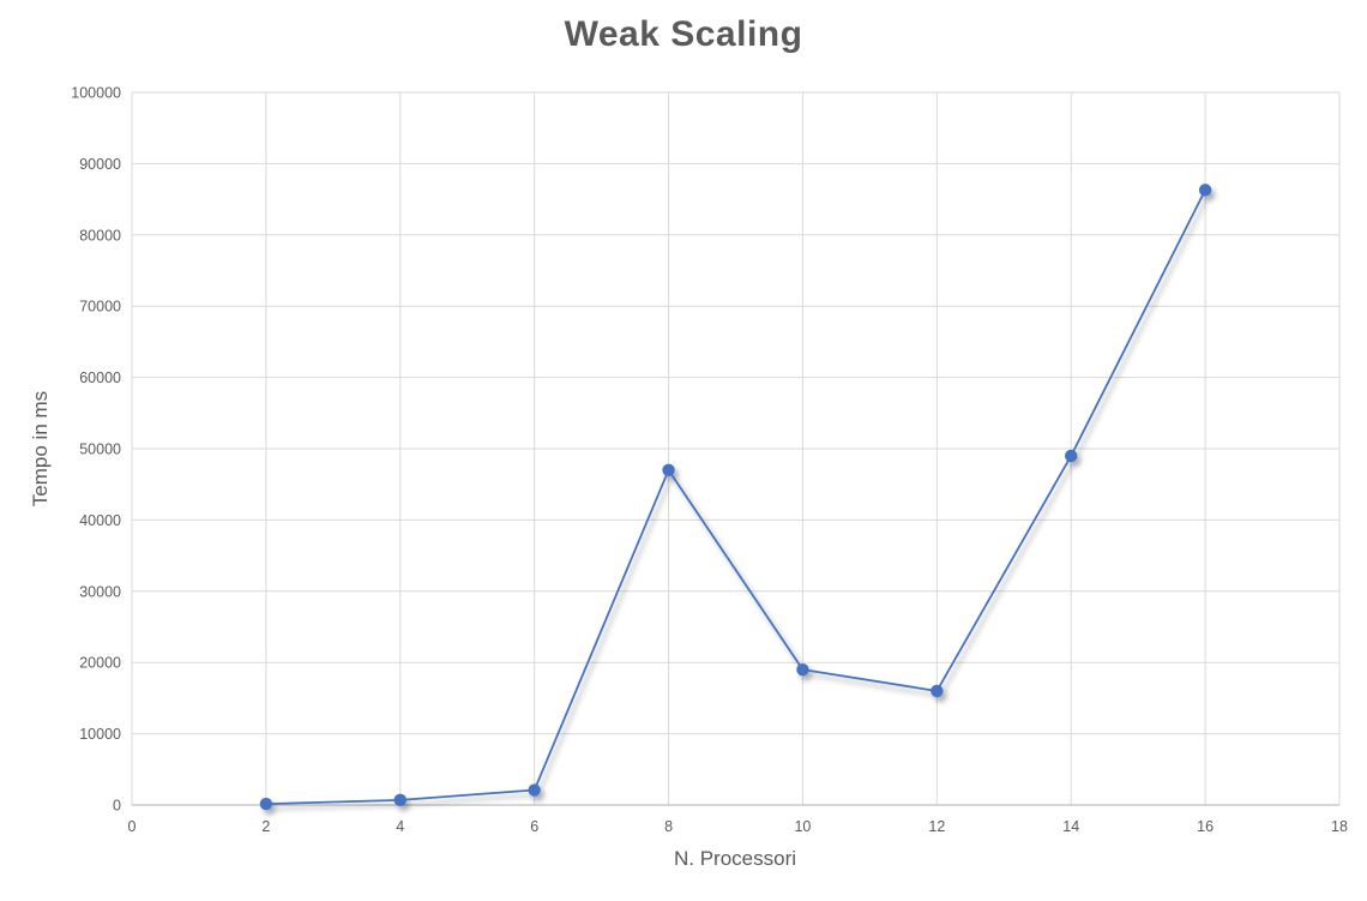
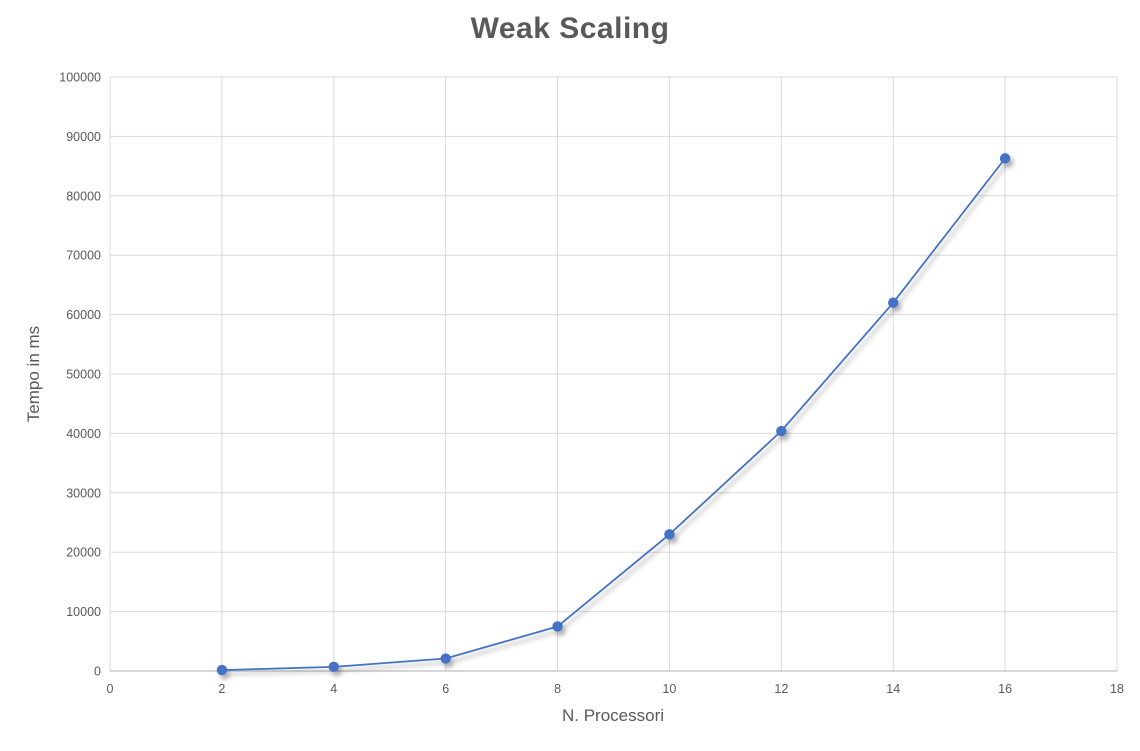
8: 47000 -> 8000
10: 19000 -> 23000
12: 16000 -> 40000
14: 49000 -> 62000
